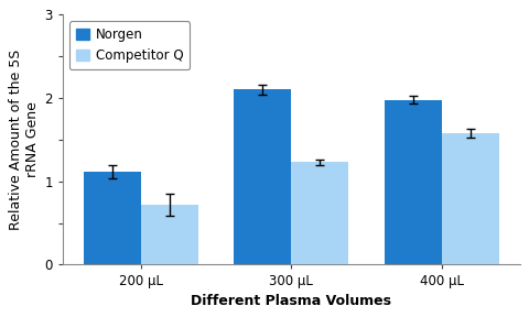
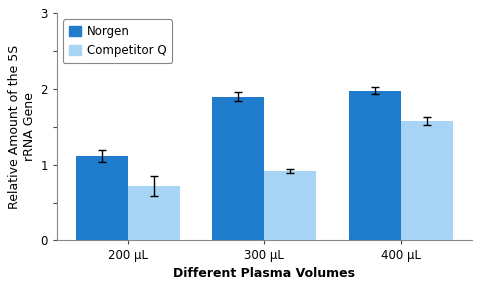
Norgen/300 μL: 2.10 -> 1.90
Competitor Q/300 μL: 1.23 -> 0.92
